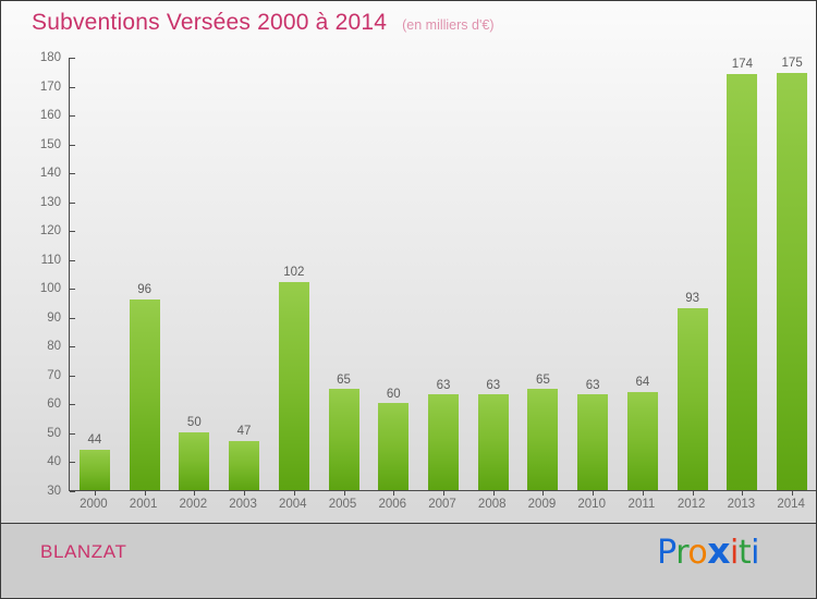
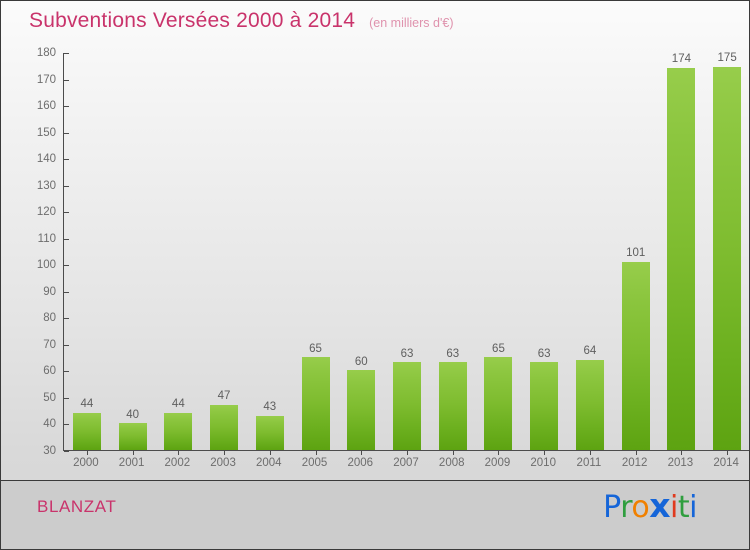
2001: 96 -> 40
2002: 50 -> 44
2004: 102 -> 43
2012: 93 -> 101
